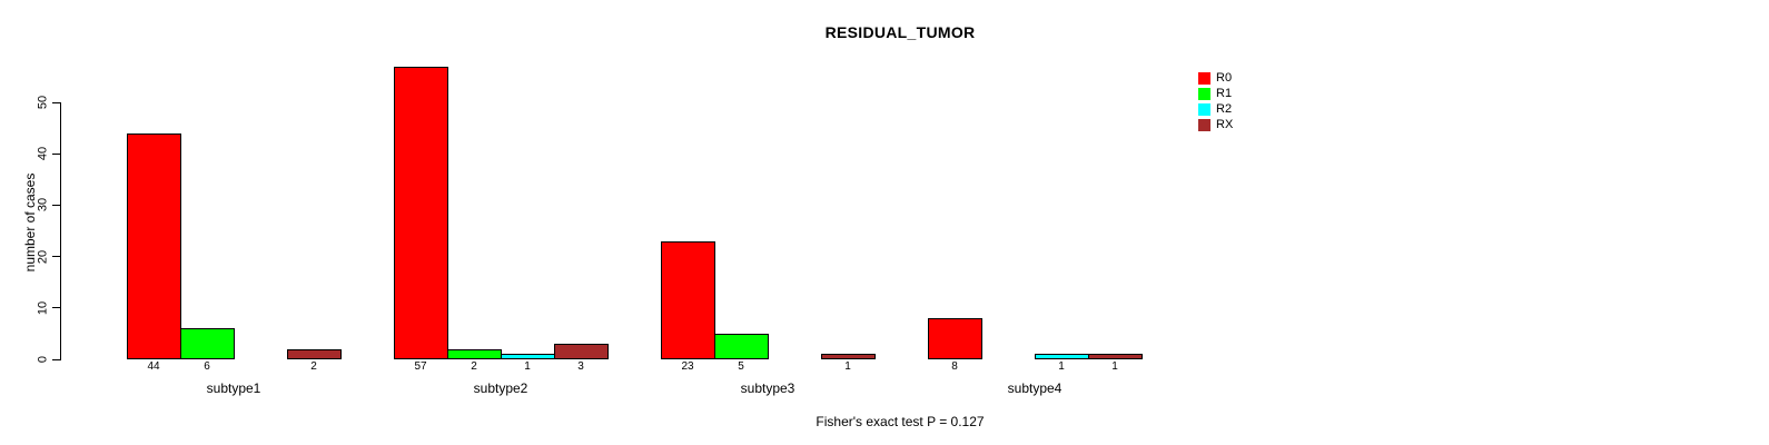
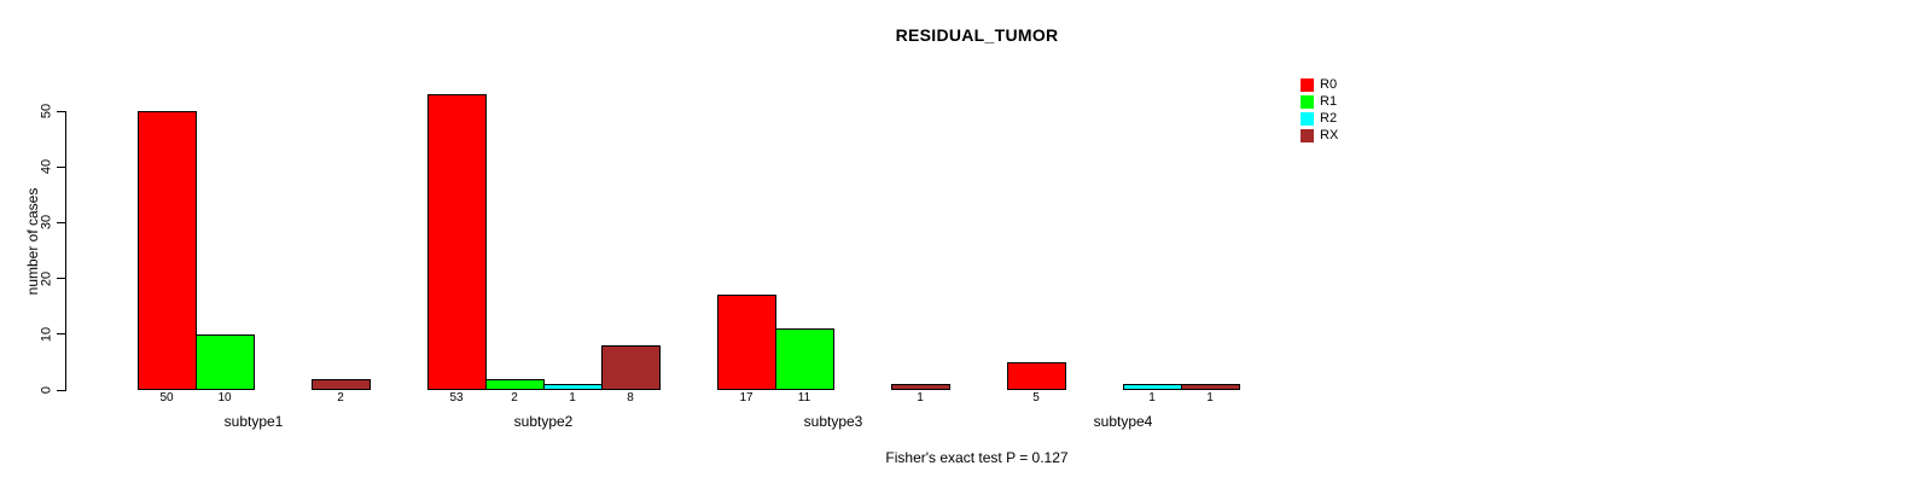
R0/subtype1: 44 -> 50
R1/subtype1: 6 -> 10
R0/subtype2: 57 -> 53
RX/subtype2: 3 -> 8
R0/subtype3: 23 -> 17
R1/subtype3: 5 -> 11
R0/subtype4: 8 -> 5
